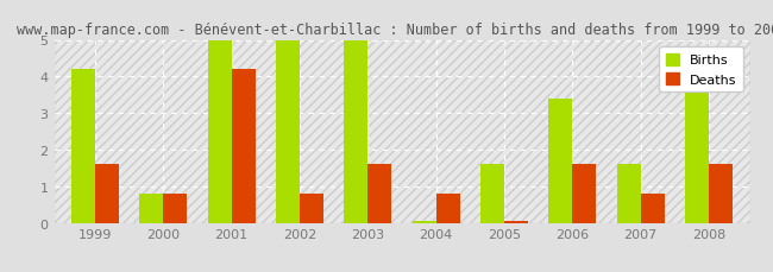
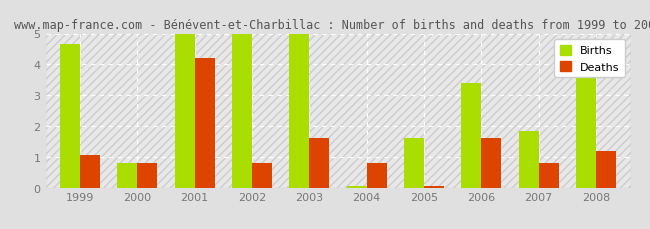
Births/1999: 4.20 -> 4.65
Deaths/1999: 1.60 -> 1.05
Births/2007: 1.60 -> 1.85
Deaths/2008: 1.60 -> 1.20
